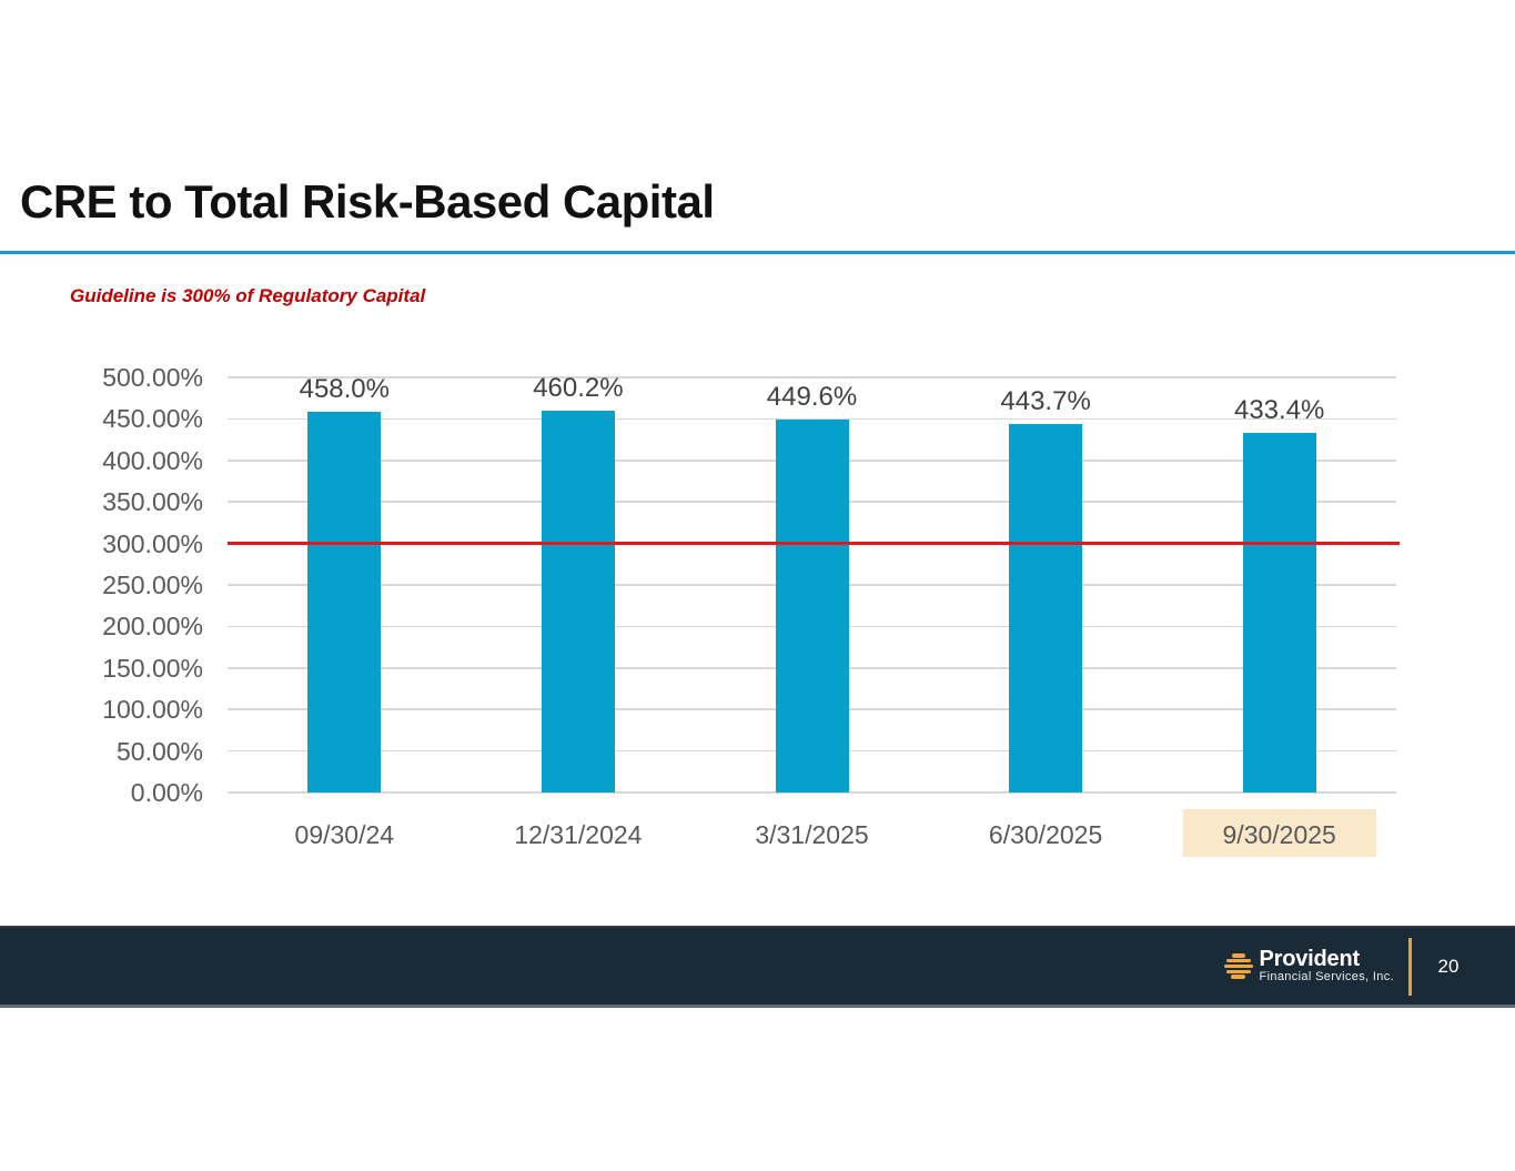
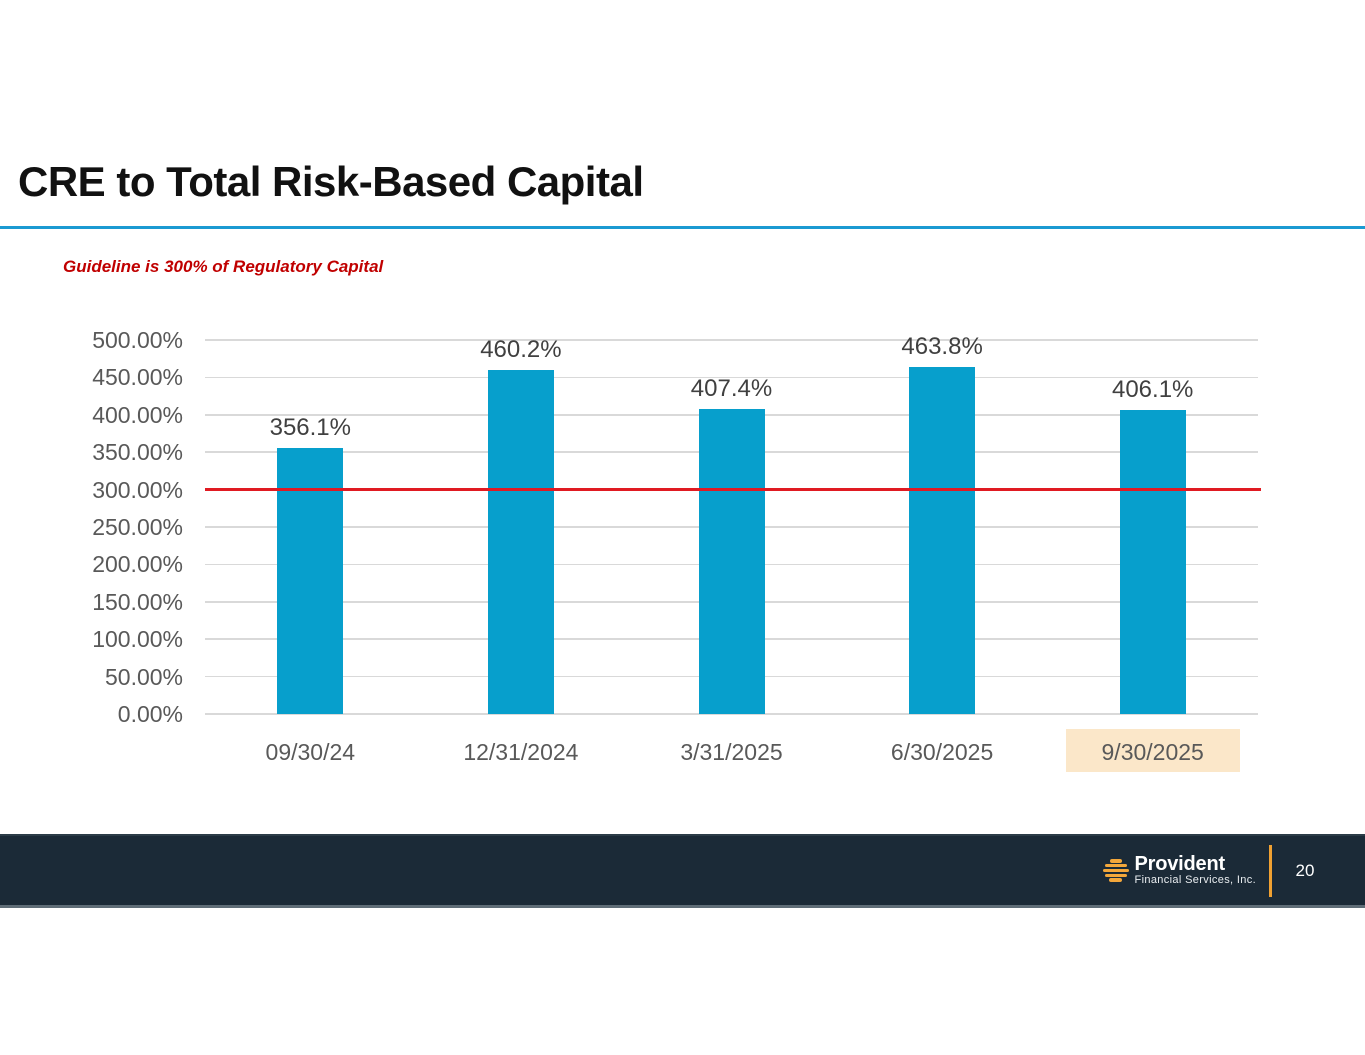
09/30/24: 458.0% -> 356.1%
3/31/2025: 449.6% -> 407.4%
6/30/2025: 443.7% -> 463.8%
9/30/2025: 433.4% -> 406.1%
